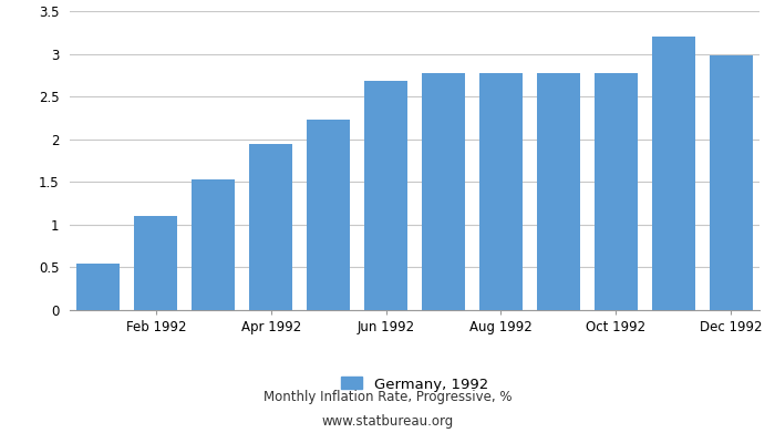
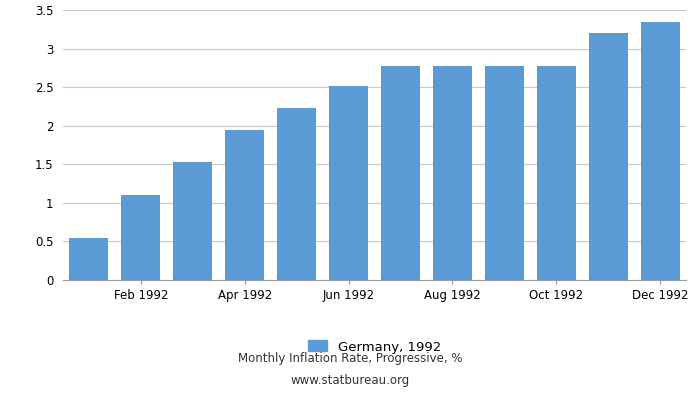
Jun 1992: 2.68 -> 2.51
Dec 1992: 2.98 -> 3.35
